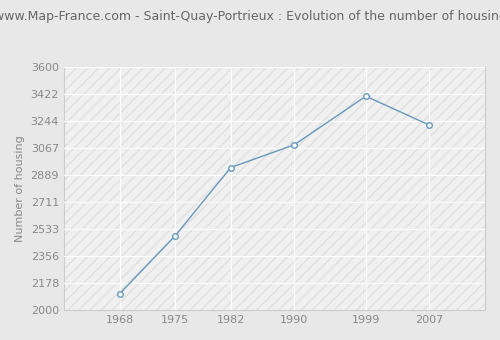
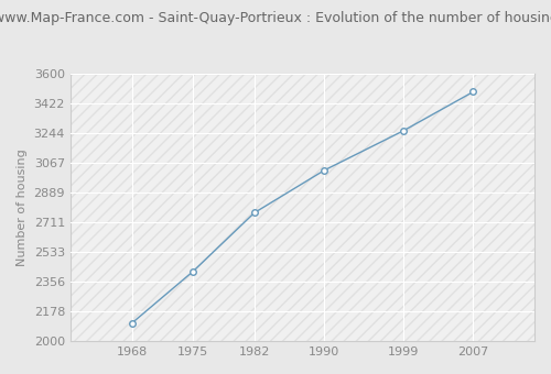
1975: 2490 -> 2420
1982: 2940 -> 2770
1990: 3090 -> 3020
1999: 3410 -> 3260
2007: 3220 -> 3490
